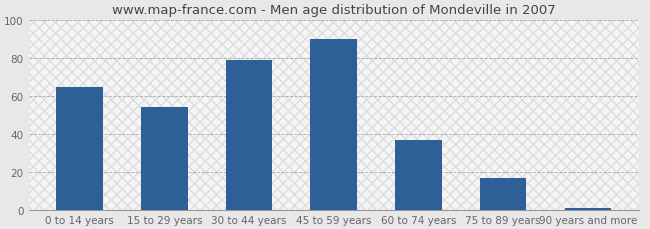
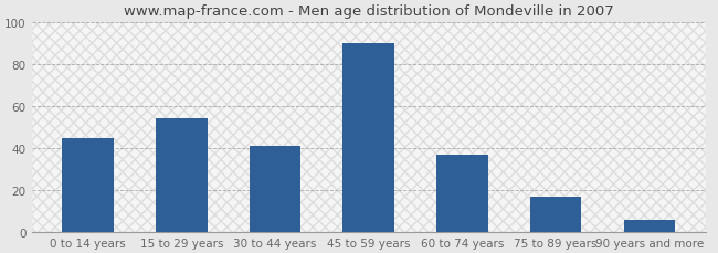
0 to 14 years: 65 -> 45
30 to 44 years: 79 -> 41
90 years and more: 1 -> 6
